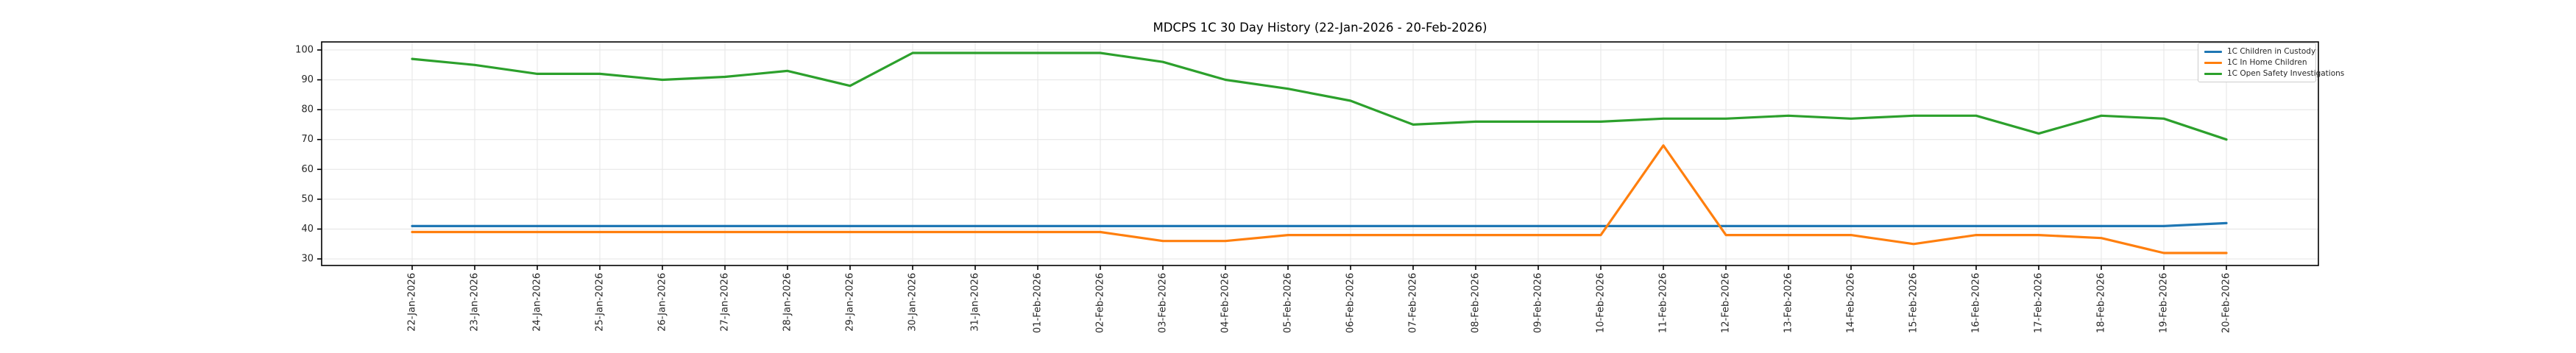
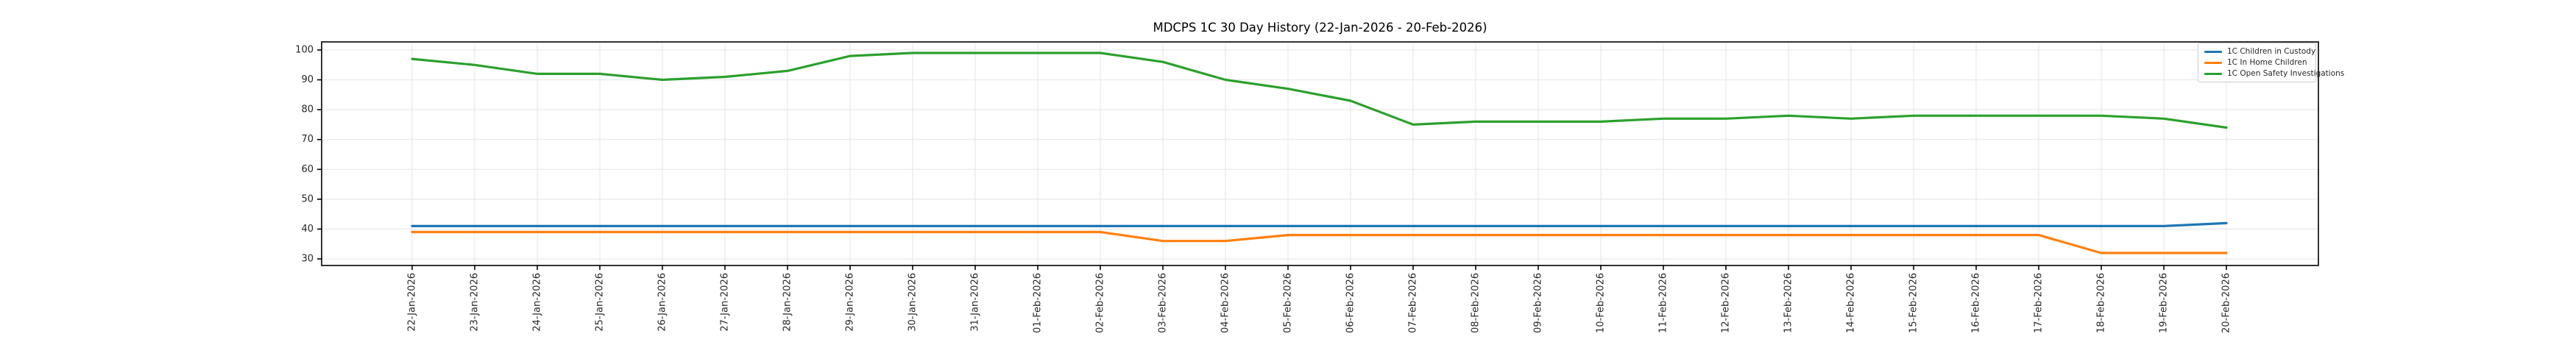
1C Open Safety Investigations/29-Jan-2026: 88 -> 98
1C In Home Children/11-Feb-2026: 68 -> 38
1C In Home Children/15-Feb-2026: 35 -> 38
1C Open Safety Investigations/17-Feb-2026: 72 -> 78
1C In Home Children/18-Feb-2026: 37 -> 32
1C Open Safety Investigations/20-Feb-2026: 70 -> 74
